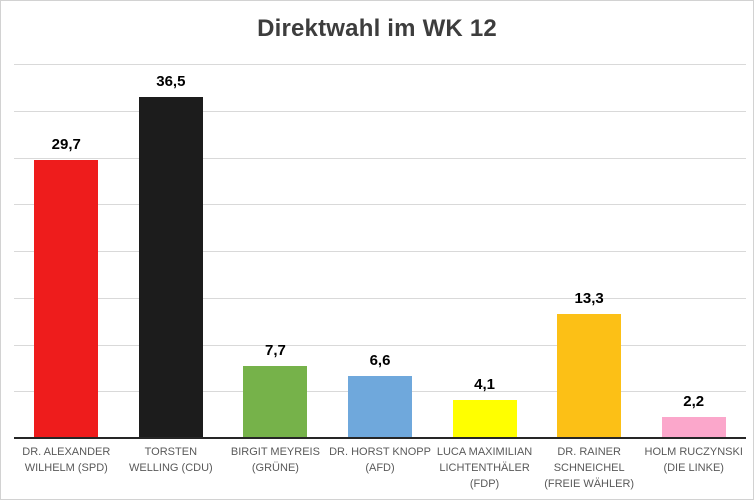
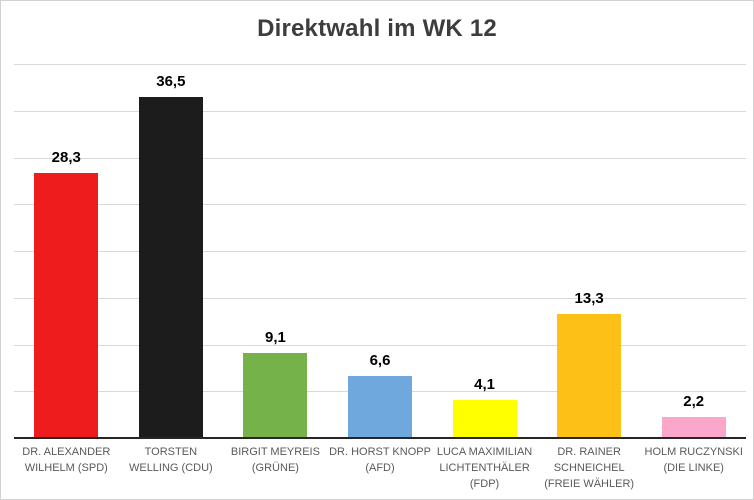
DR. ALEXANDER WILHELM (SPD): 29,7 -> 28,3
BIRGIT MEYREIS (GRÜNE): 7,7 -> 9,1
